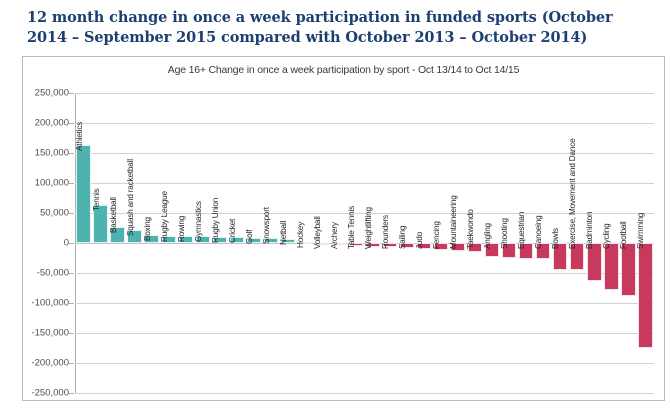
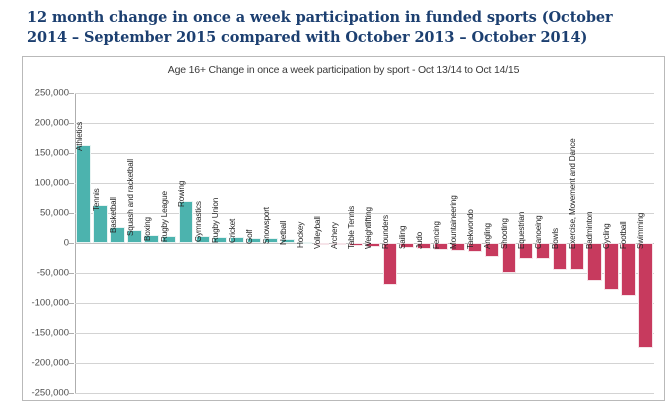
Rowing: 10000 -> 70000
Rounders: -10000 -> -70000
Shooting: -20000 -> -50000
